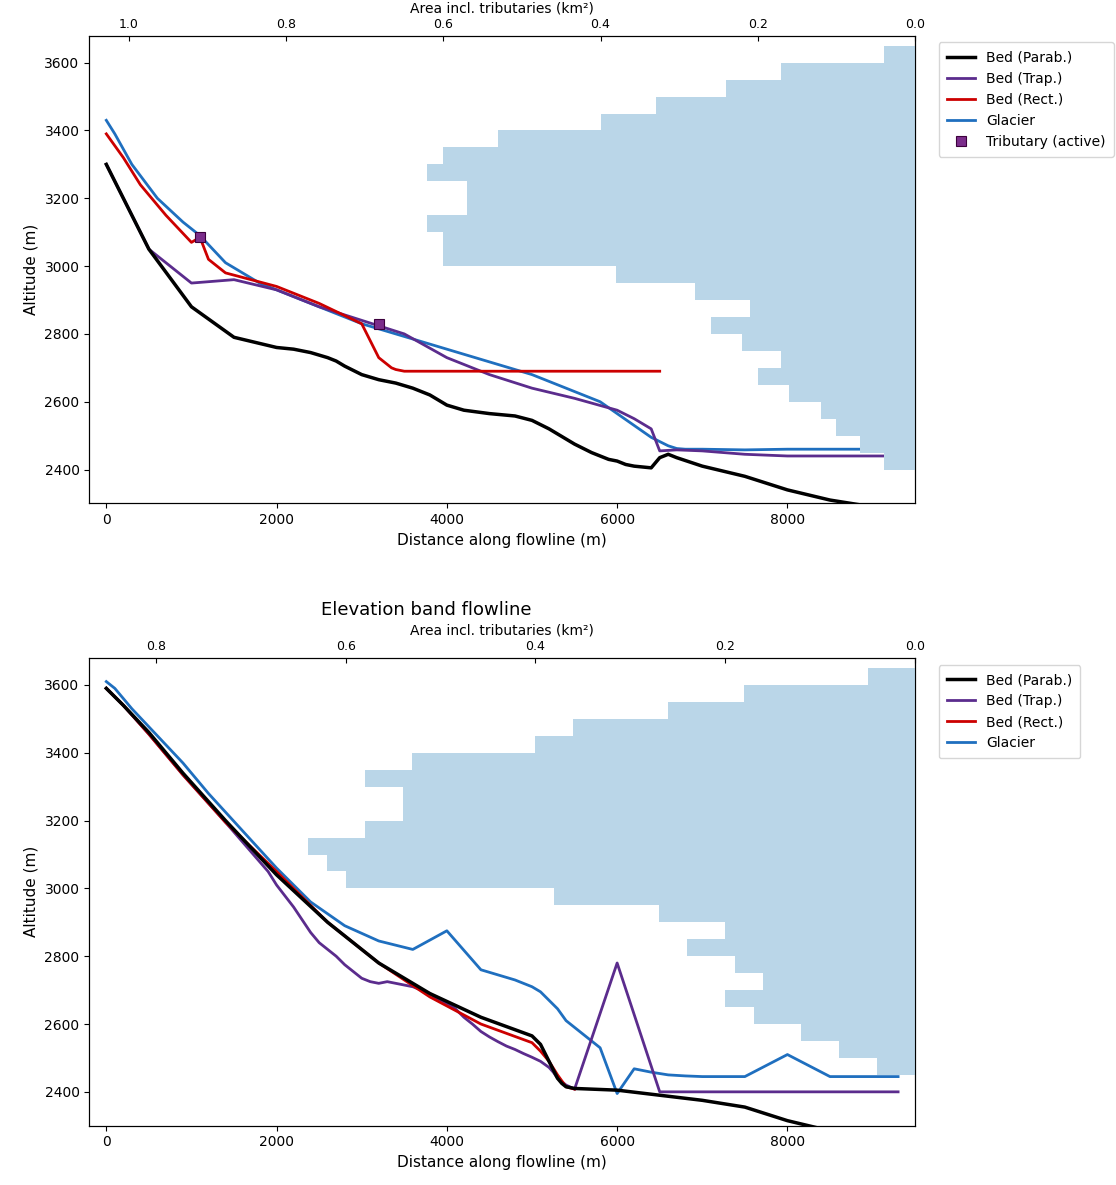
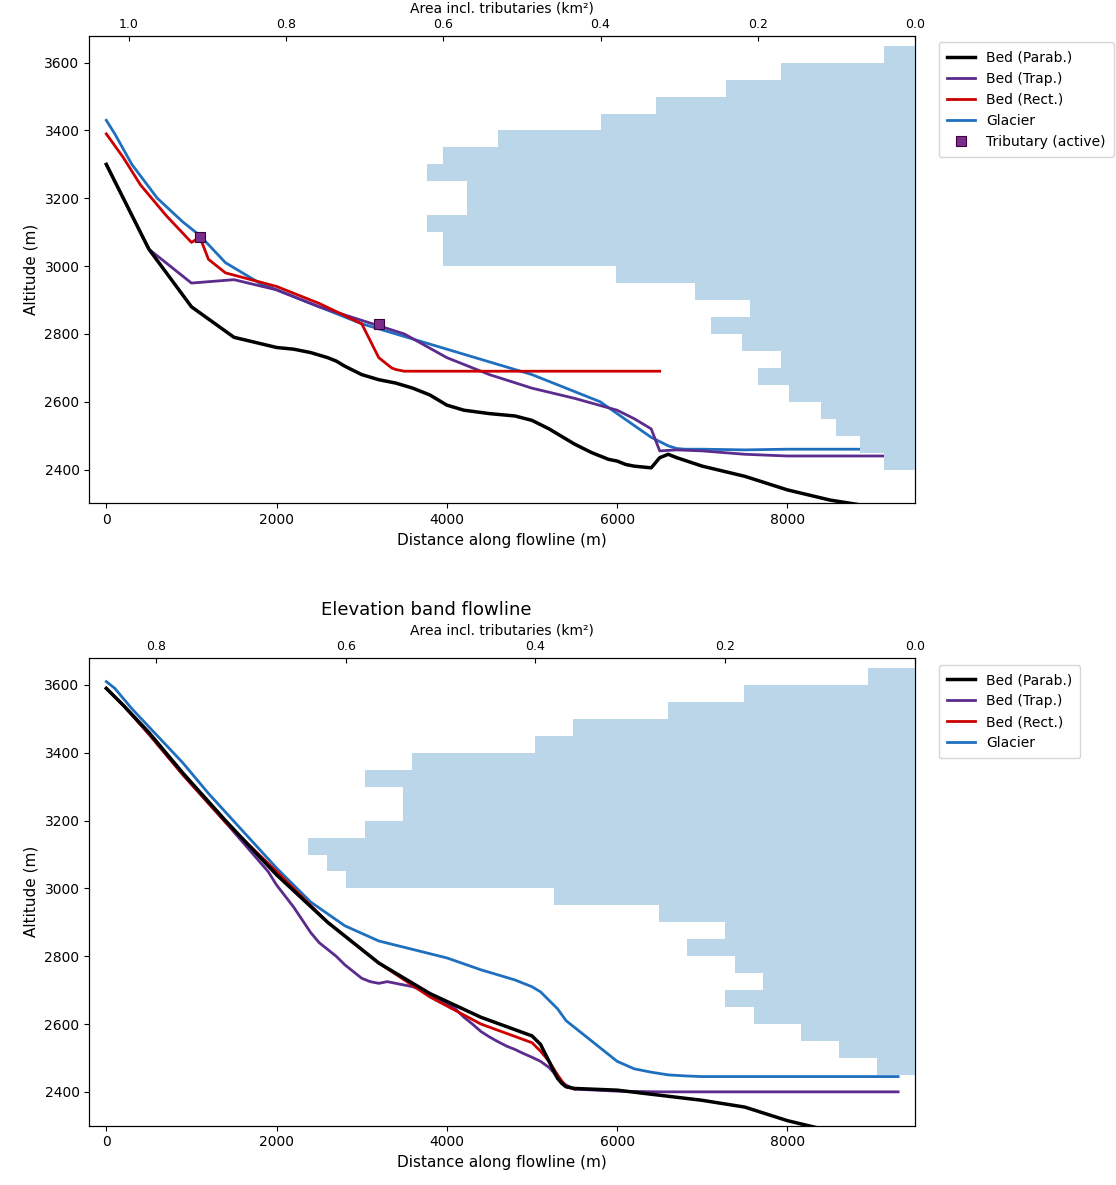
Elevation band flowline/Glacier/4000: 2875 -> 2795
Elevation band flowline/Glacier/6000: 2395 -> 2490
Elevation band flowline/Bed (Trap.)/6000: 2780 -> 2402
Elevation band flowline/Glacier/8000: 2510 -> 2445
